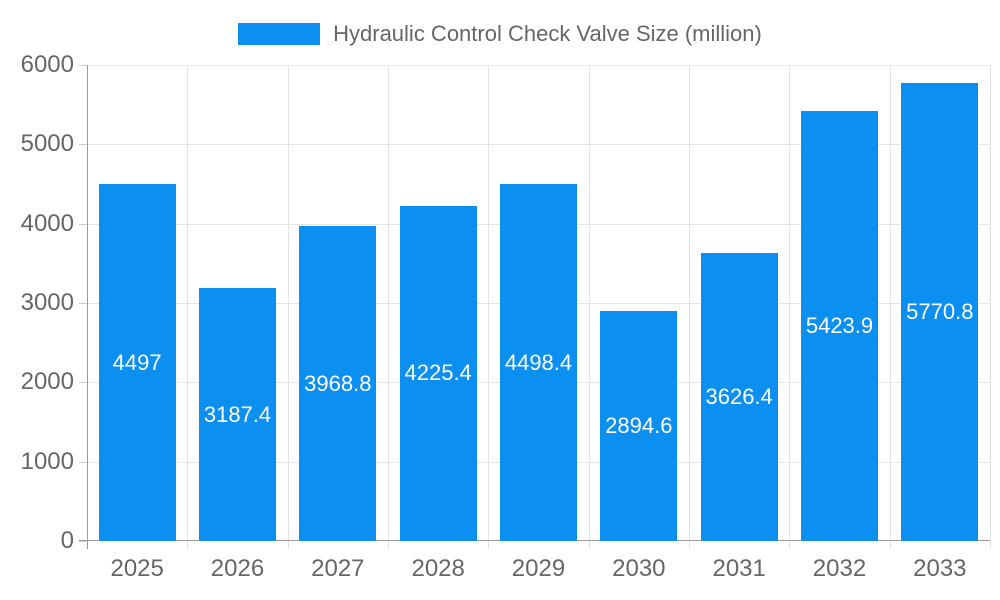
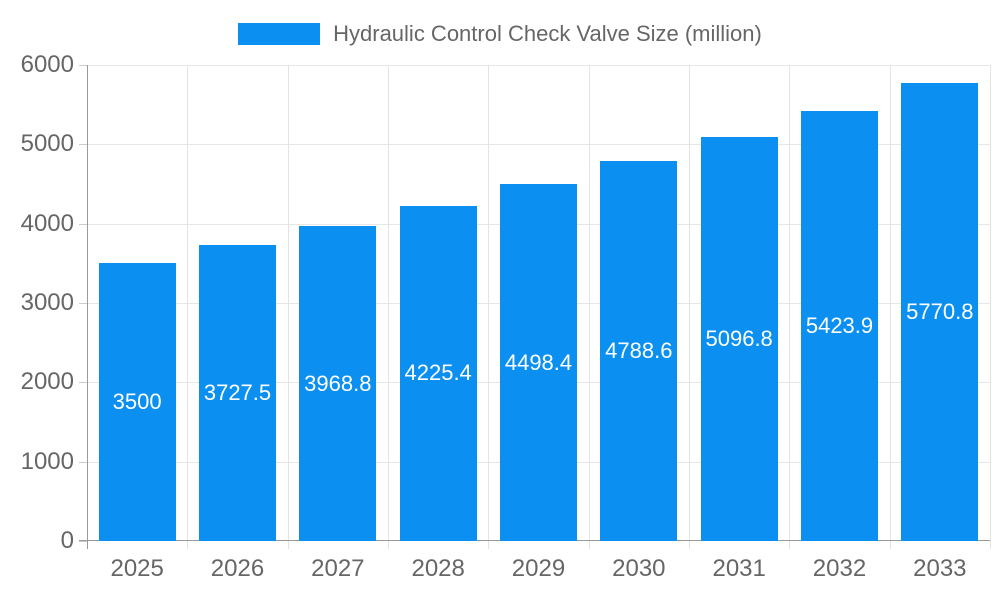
2025: 4497 -> 3500
2026: 3187.4 -> 3727.5
2030: 2894.6 -> 4788.6
2031: 3626.4 -> 5096.8
